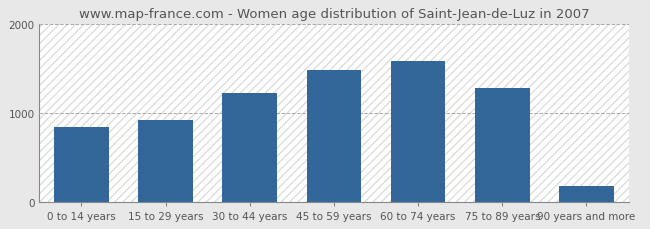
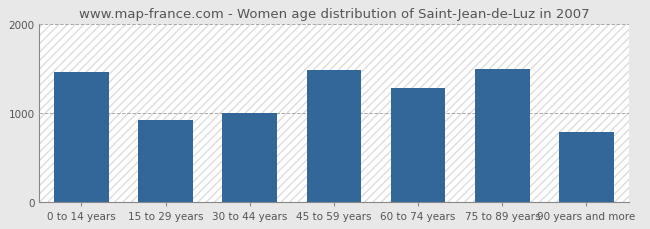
0 to 14 years: 840 -> 1460
30 to 44 years: 1230 -> 1000
60 to 74 years: 1590 -> 1280
75 to 89 years: 1280 -> 1500
90 years and more: 180 -> 780
